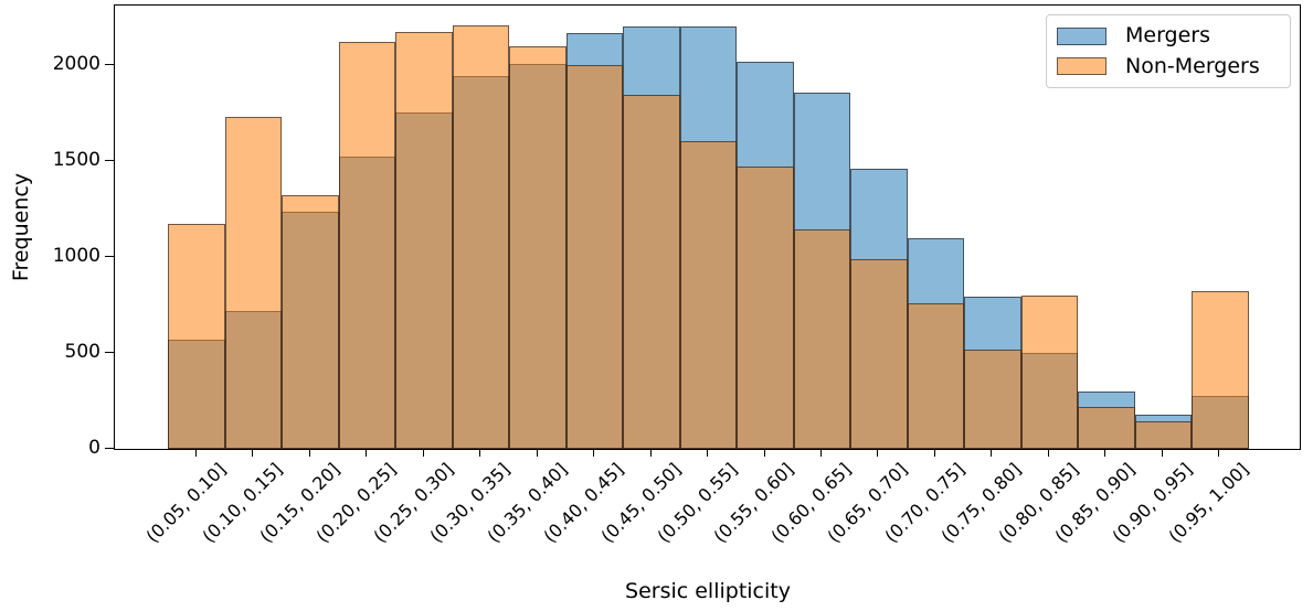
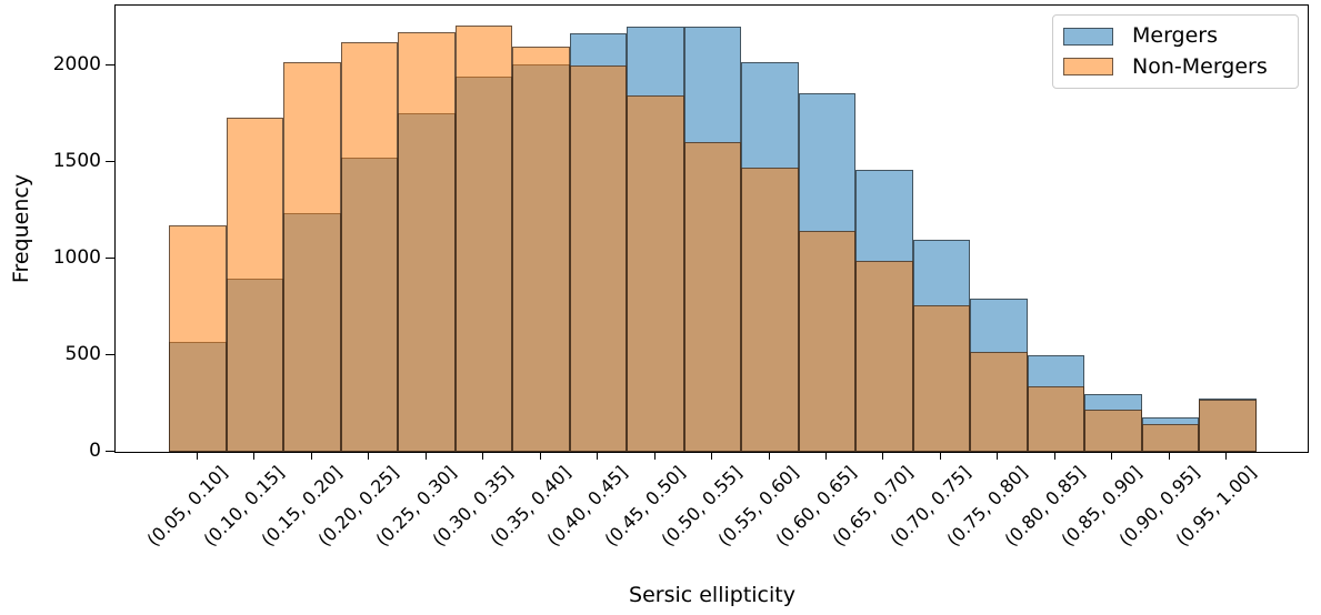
Mergers/(0.10, 0.15]: 720 -> 900
Non-Mergers/(0.15, 0.20]: 1320 -> 2020
Non-Mergers/(0.80, 0.85]: 800 -> 340
Non-Mergers/(0.95, 1.00]: 820 -> 270
